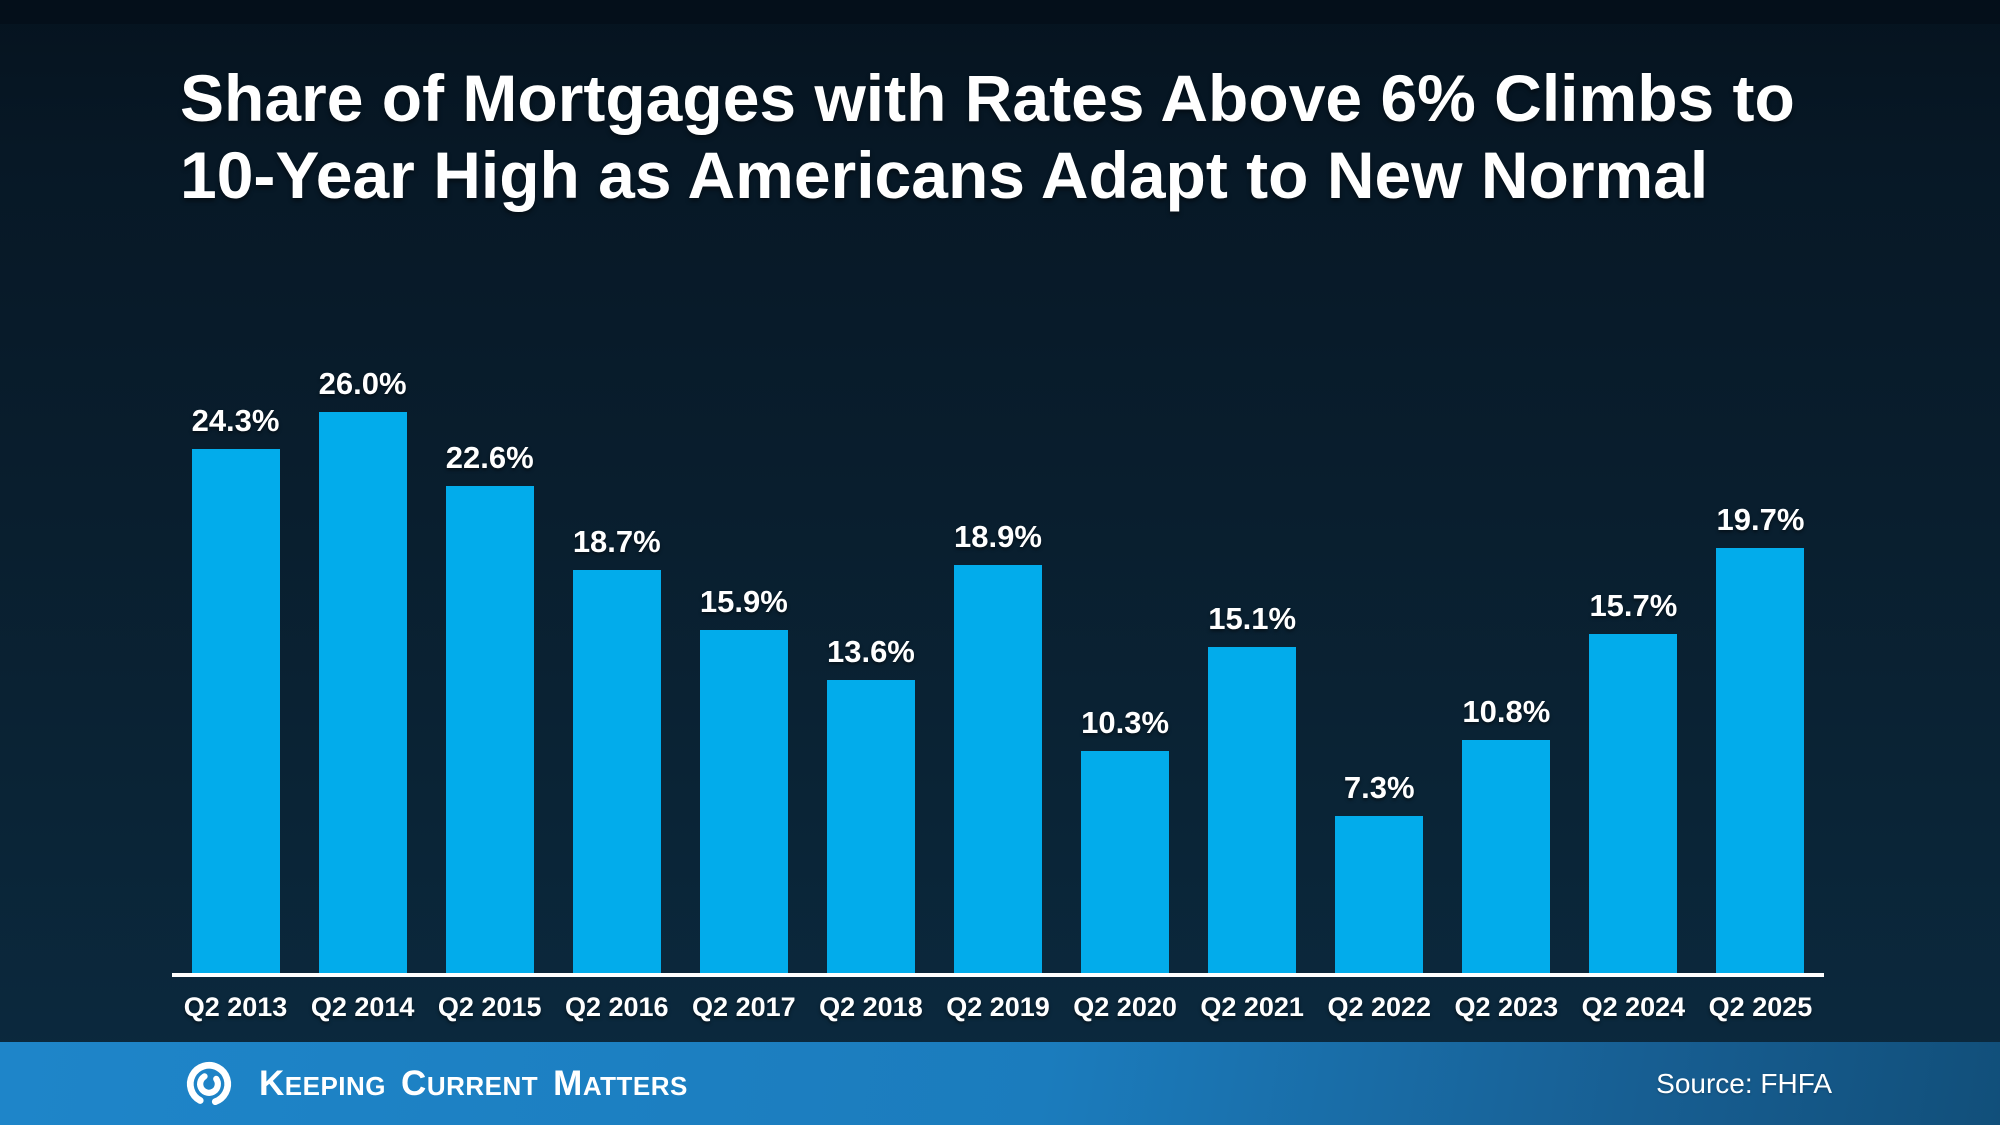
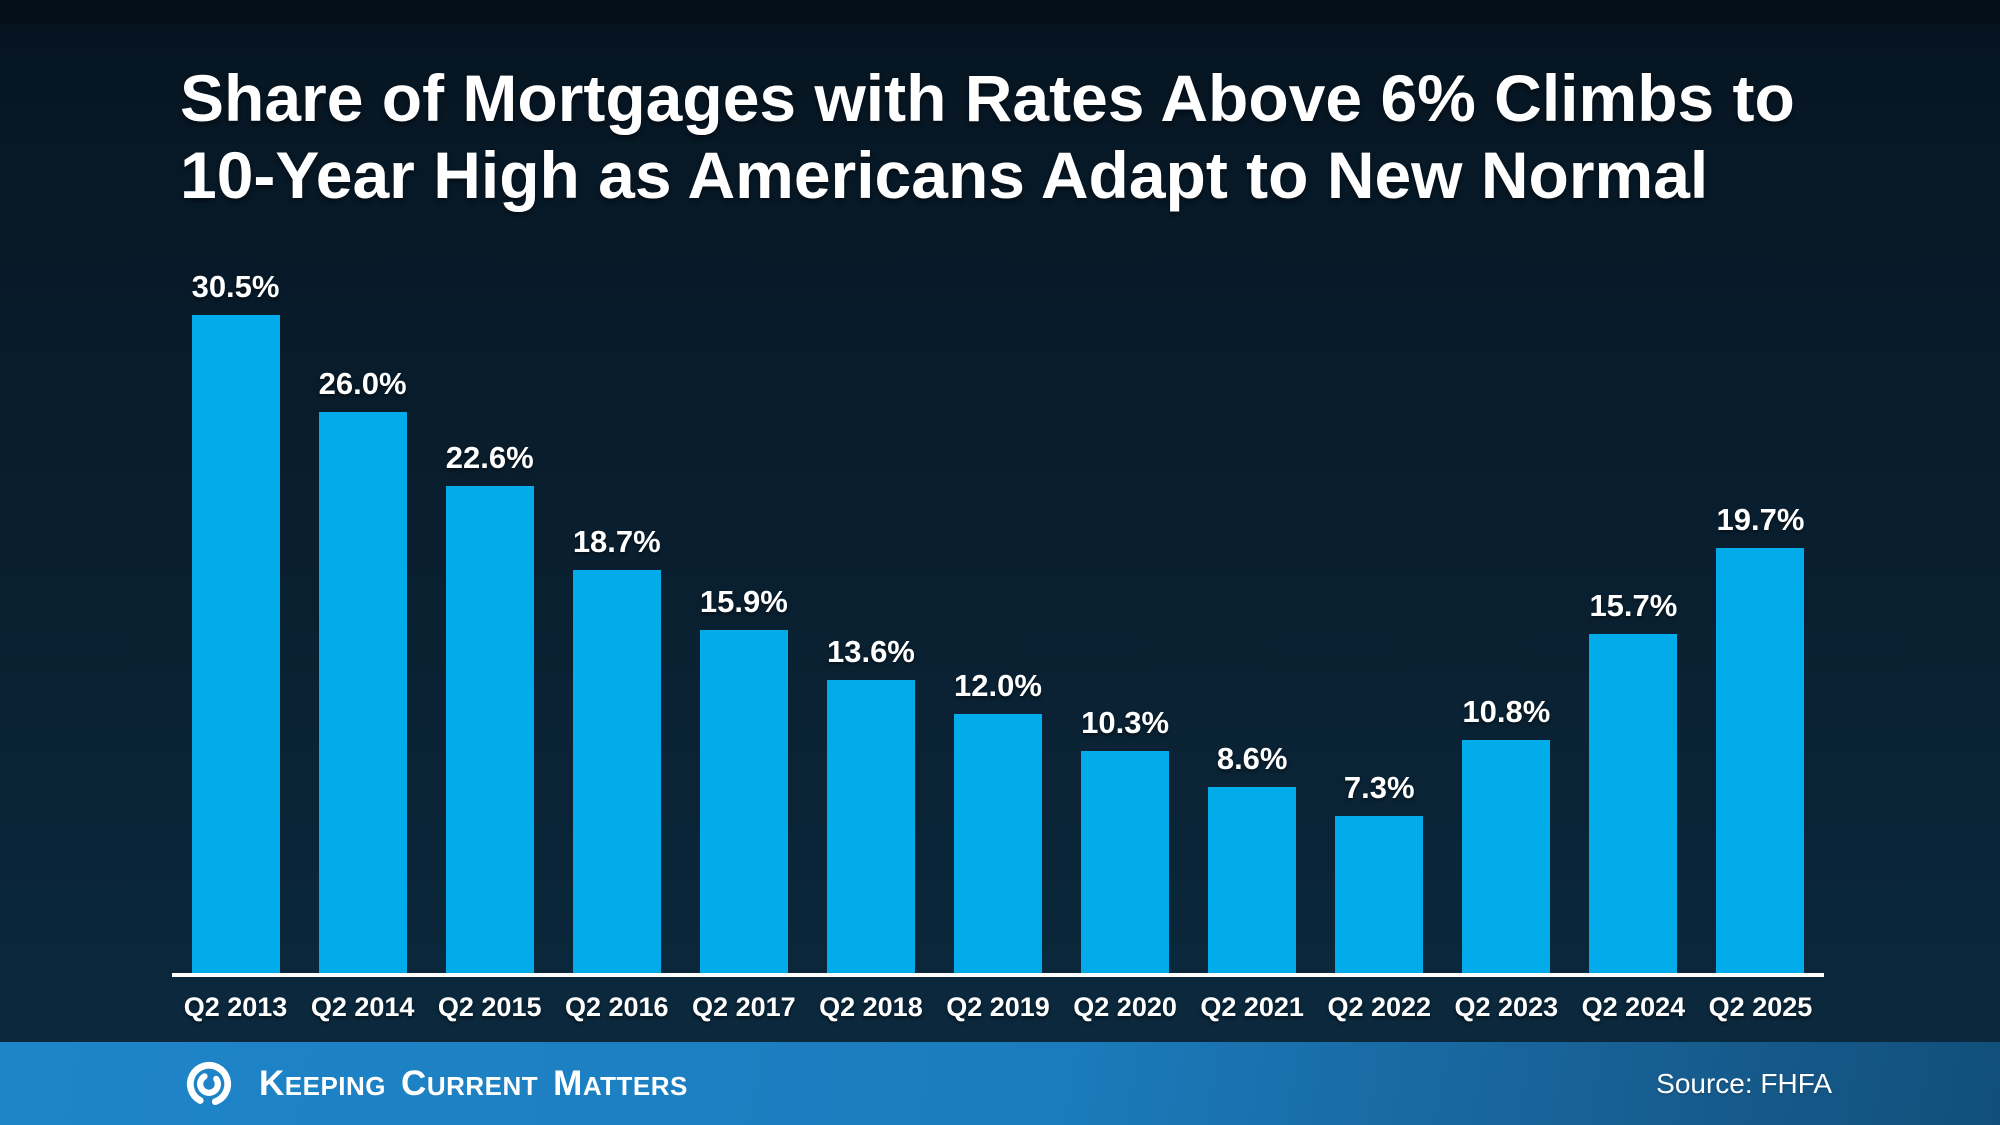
Q2 2013: 24.3% -> 30.5%
Q2 2019: 18.9% -> 12.0%
Q2 2021: 15.1% -> 8.6%
